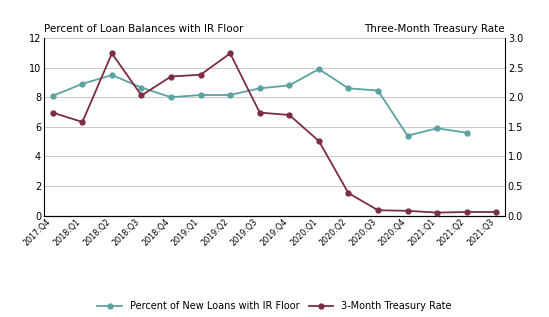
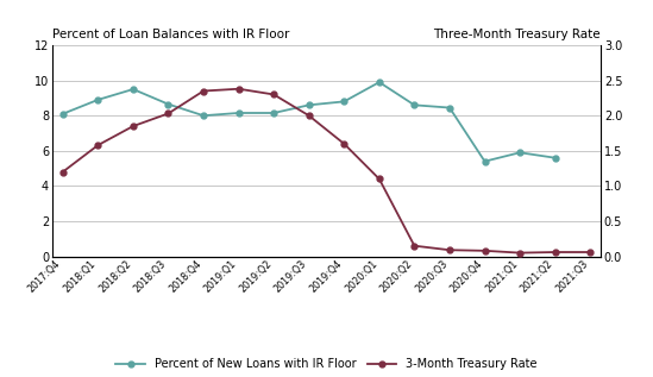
3-Month Treasury Rate/2017:Q4: 1.74 -> 1.20
3-Month Treasury Rate/2018:Q2: 2.74 -> 1.85
3-Month Treasury Rate/2019:Q2: 2.74 -> 2.30
3-Month Treasury Rate/2019:Q3: 1.74 -> 2.00
3-Month Treasury Rate/2019:Q4: 1.70 -> 1.60
3-Month Treasury Rate/2020:Q1: 1.26 -> 1.10
3-Month Treasury Rate/2020:Q2: 0.38 -> 0.15
